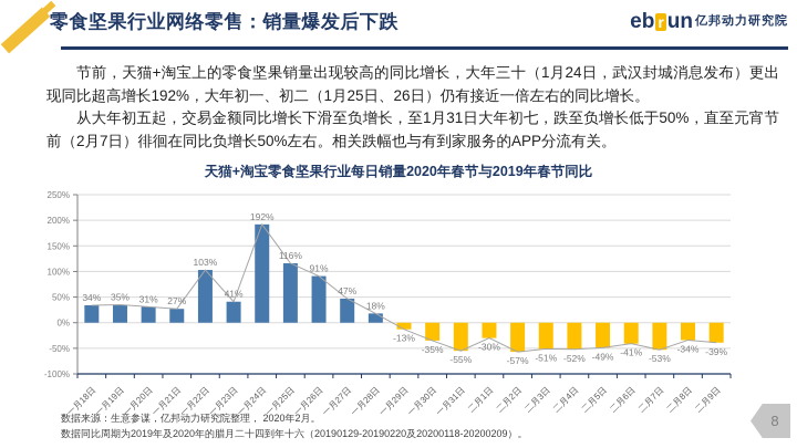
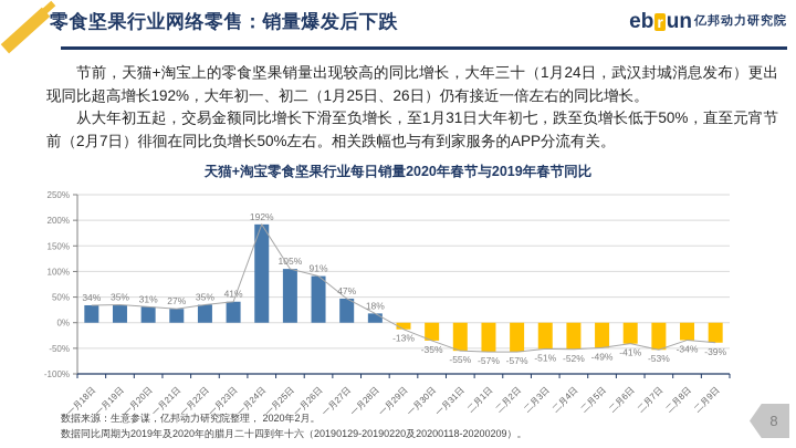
一月22日: 103% -> 35%
一月25日: 116% -> 105%
二月1日: -30% -> -57%
